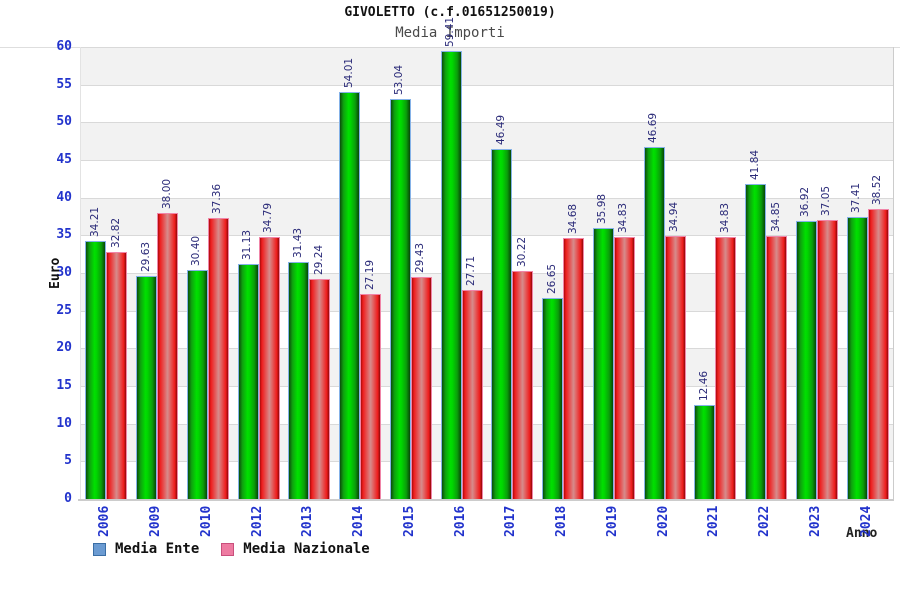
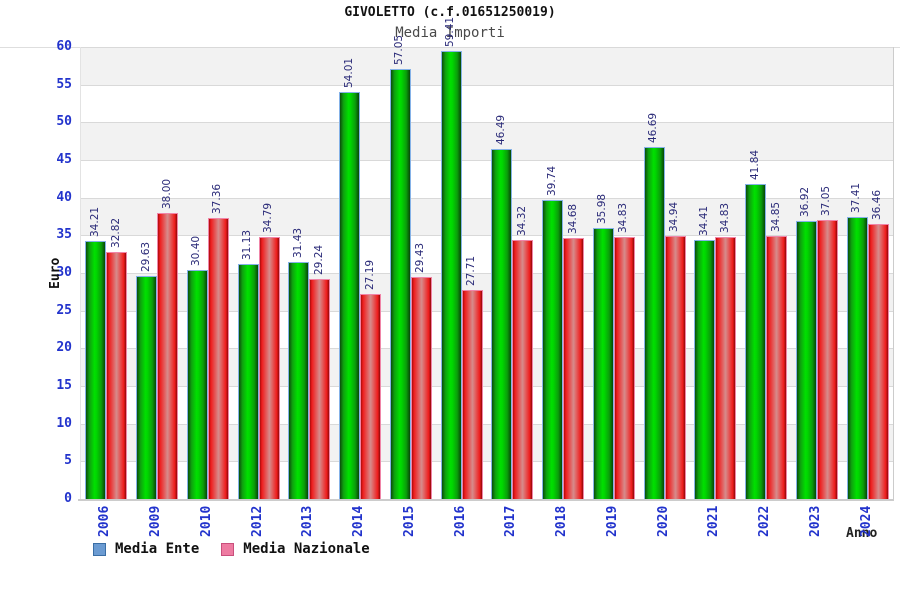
Media Ente/2015: 53.04 -> 57.05
Media Nazionale/2017: 30.22 -> 34.32
Media Ente/2018: 26.65 -> 39.74
Media Ente/2021: 12.46 -> 34.41
Media Nazionale/2024: 38.52 -> 36.46
